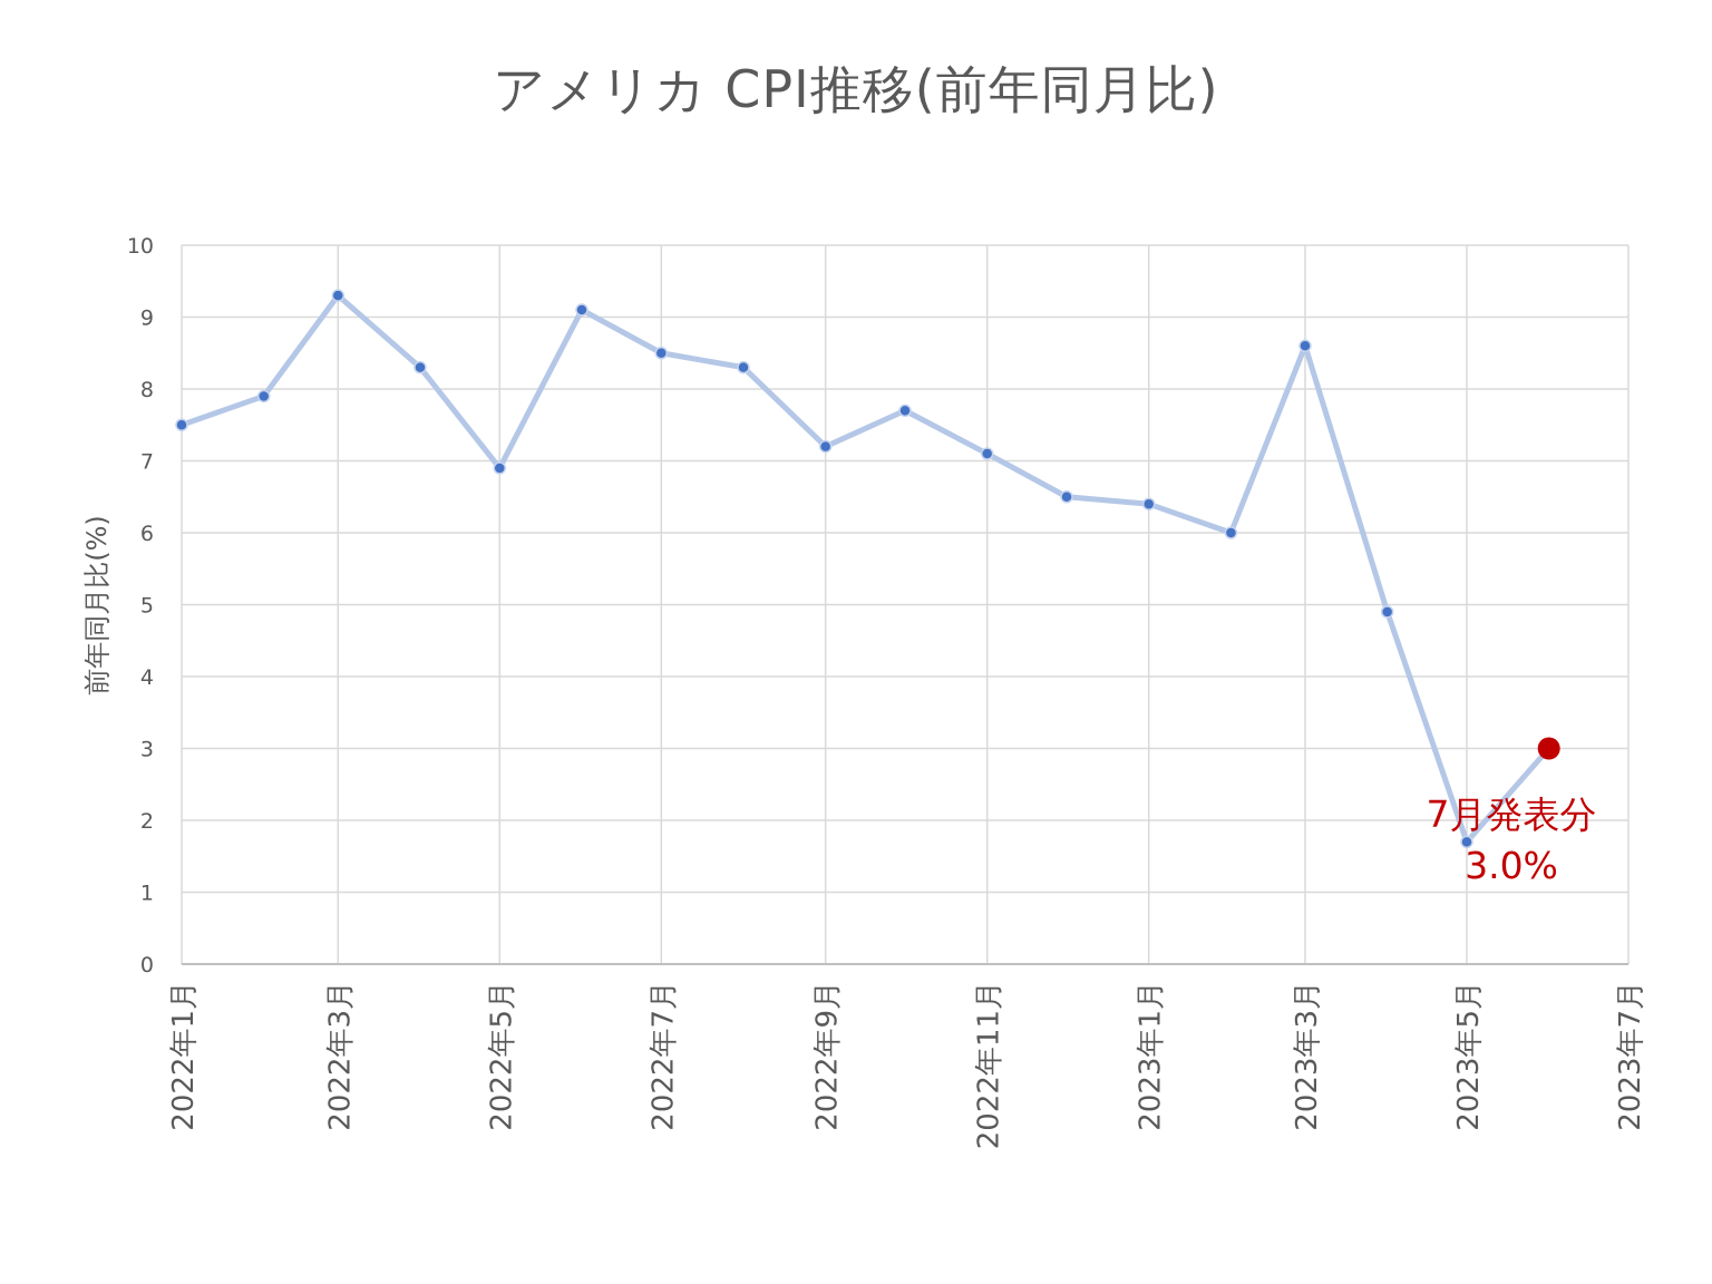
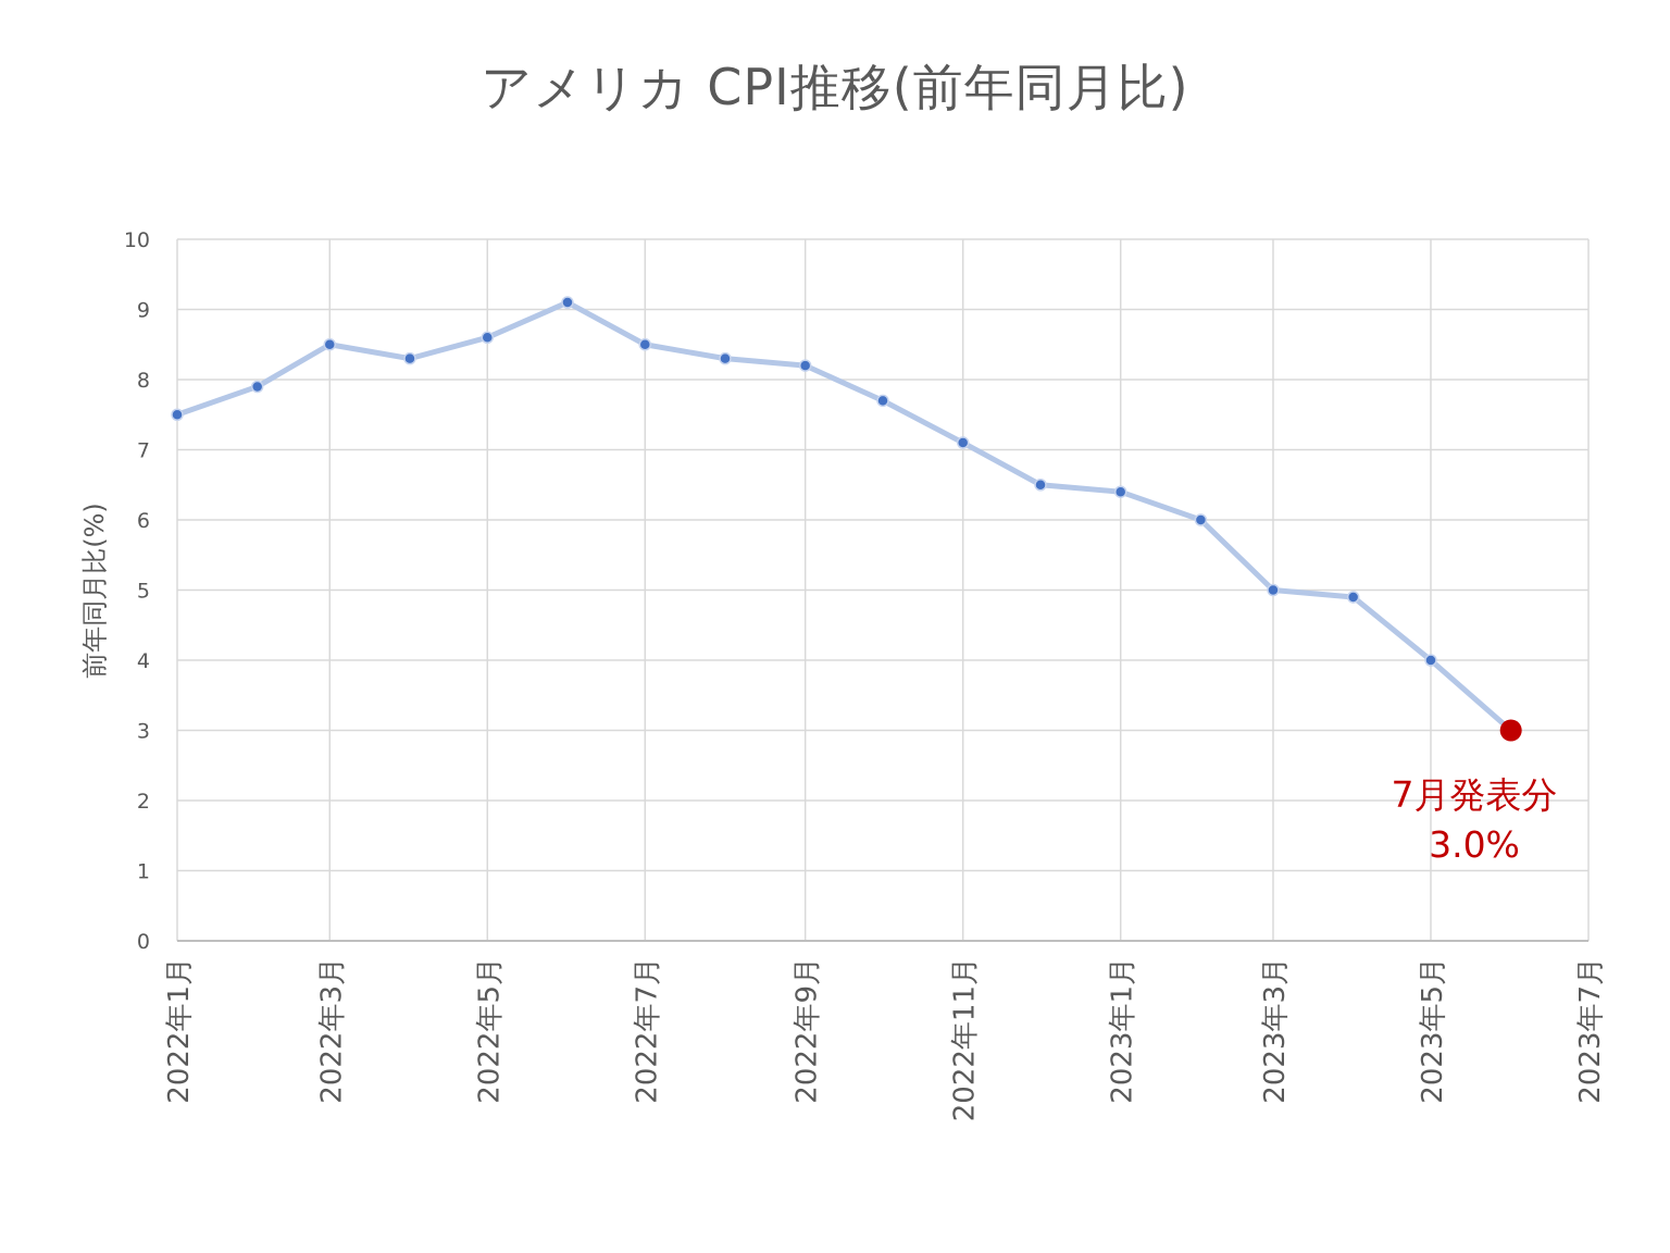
2022年3月: 9.3 -> 8.5
2022年5月: 6.9 -> 8.6
2022年9月: 7.2 -> 8.2
2023年3月: 8.6 -> 5.0
2023年5月: 1.7 -> 4.0
